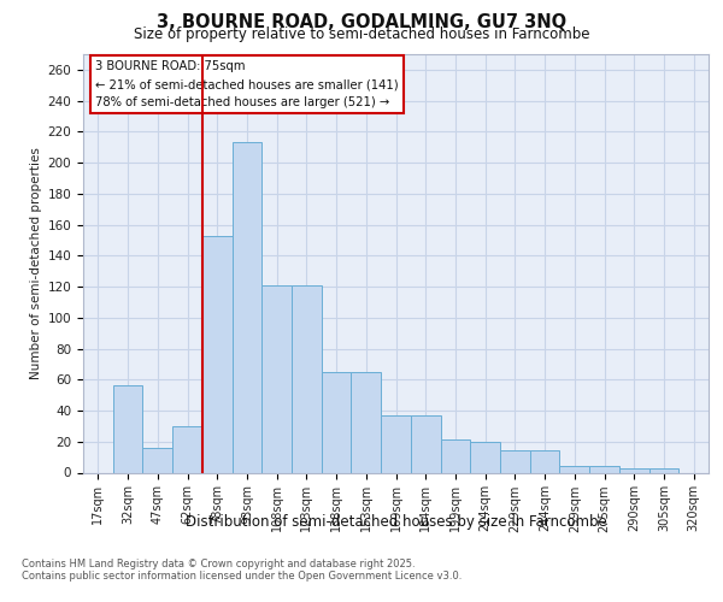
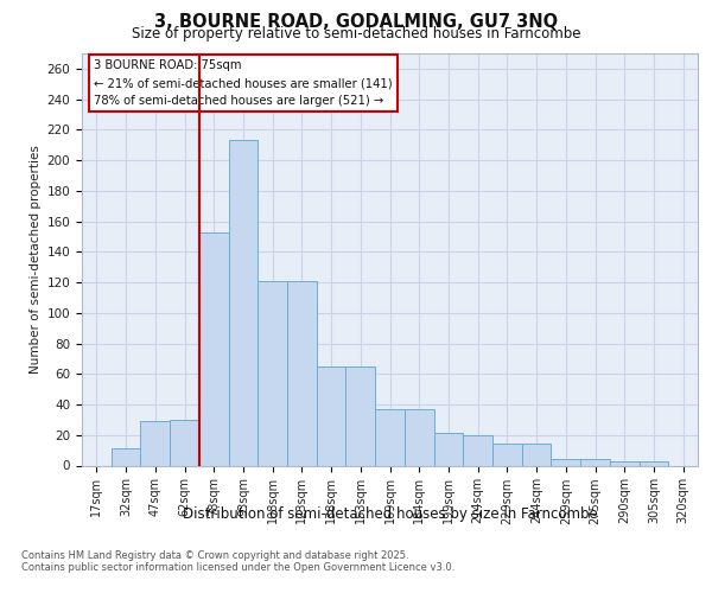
32sqm: 56 -> 11
47sqm: 16 -> 29
